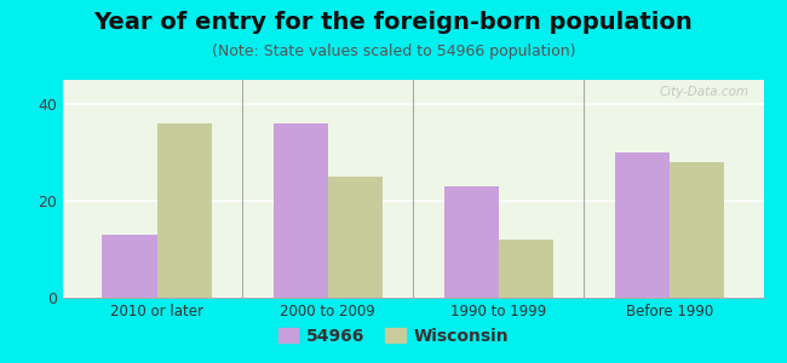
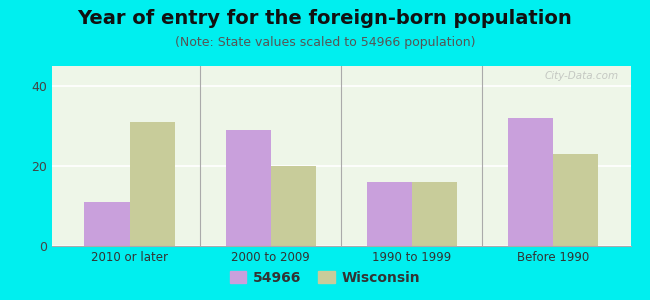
54966/2010 or later: 13 -> 11
Wisconsin/2010 or later: 36 -> 31
54966/2000 to 2009: 36 -> 29
Wisconsin/2000 to 2009: 25 -> 20
54966/1990 to 1999: 23 -> 16
Wisconsin/1990 to 1999: 12 -> 16
54966/Before 1990: 30 -> 32
Wisconsin/Before 1990: 28 -> 23
